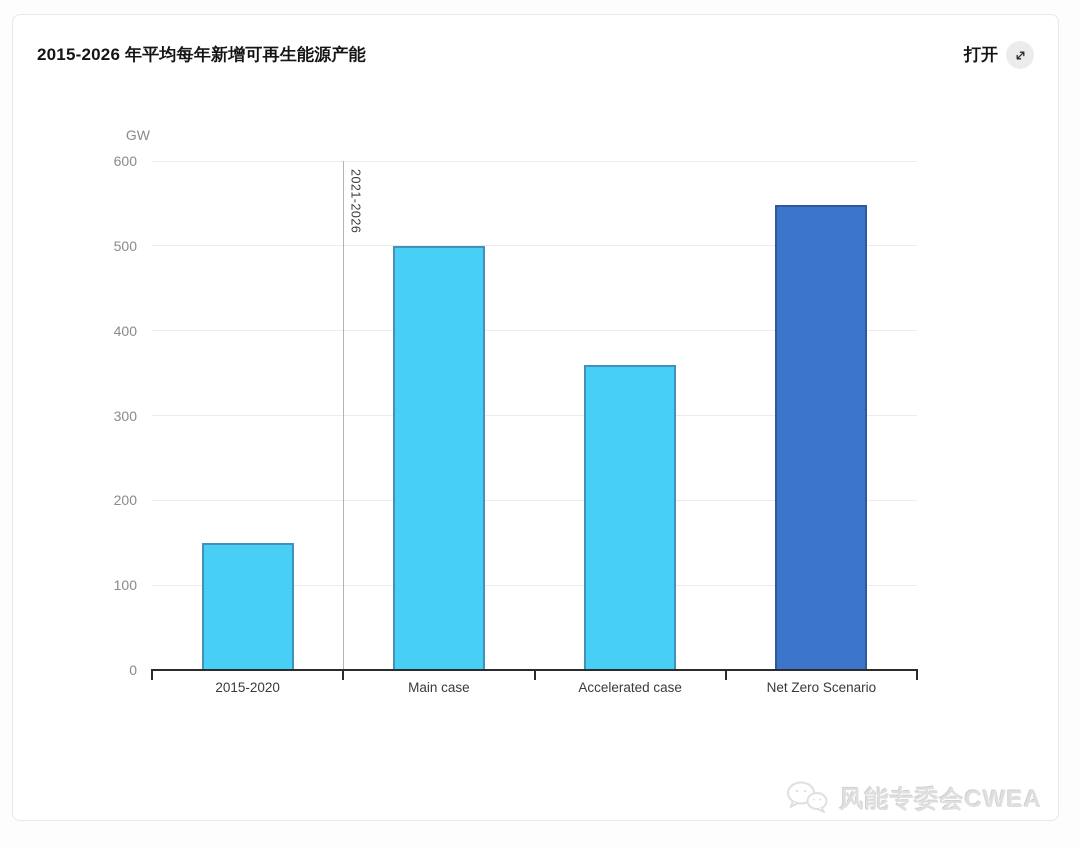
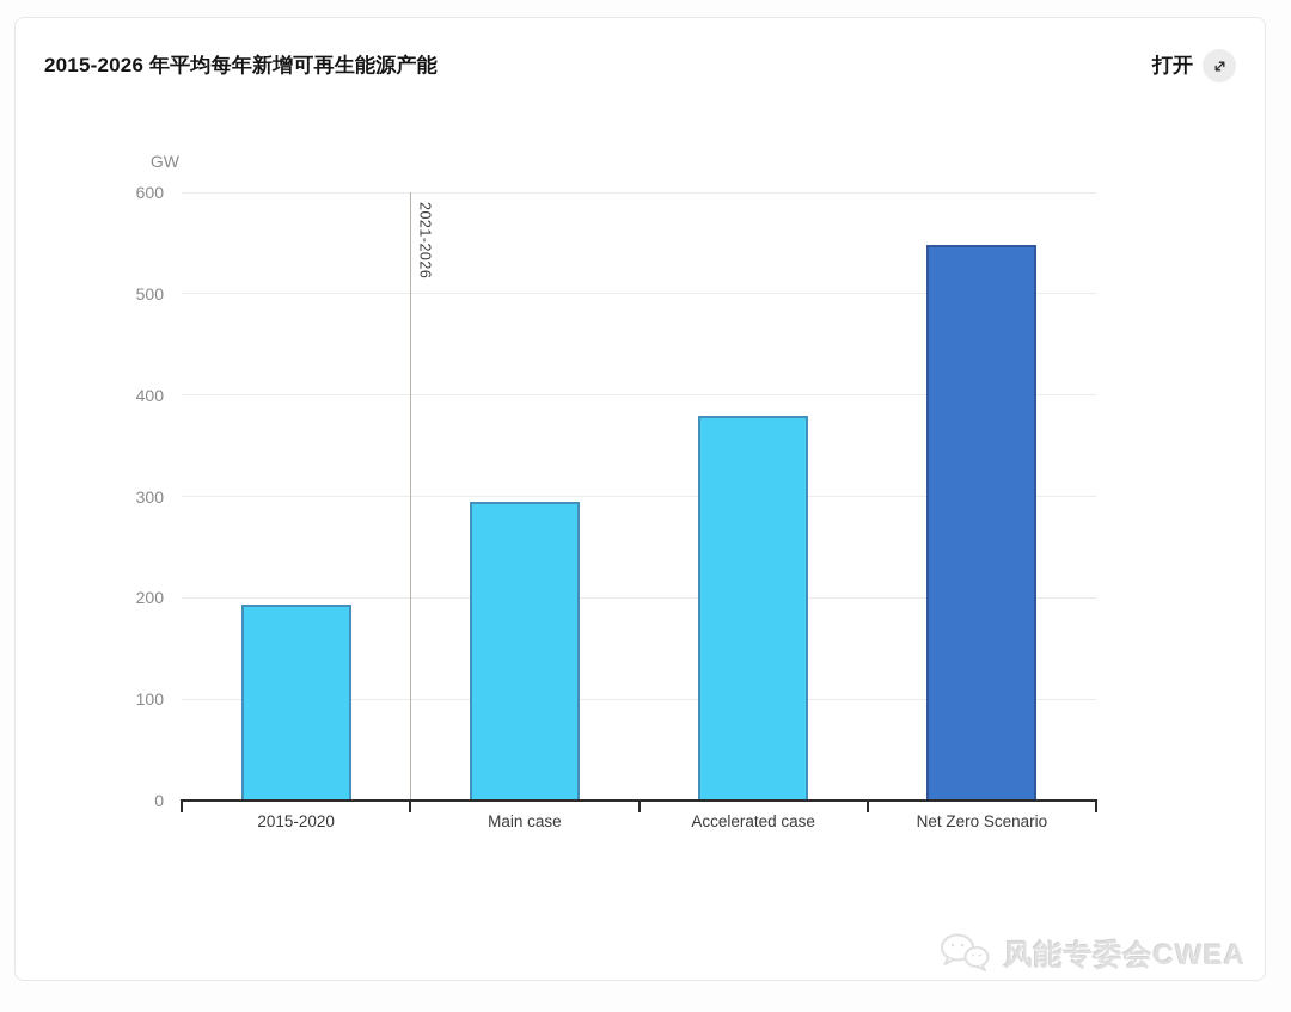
2015-2020: 150 -> 190
Main case: 500 -> 300
Accelerated case: 360 -> 380
